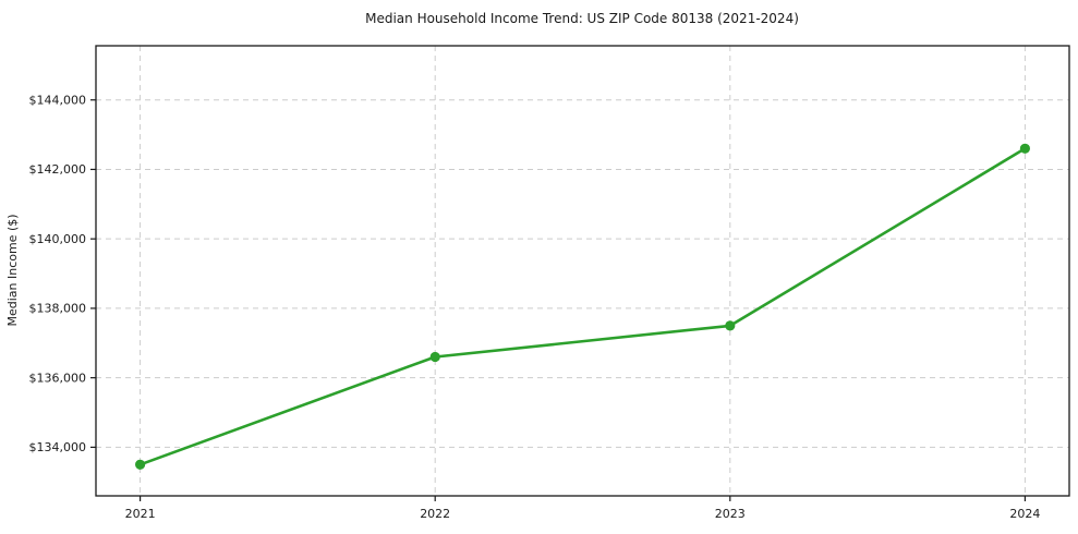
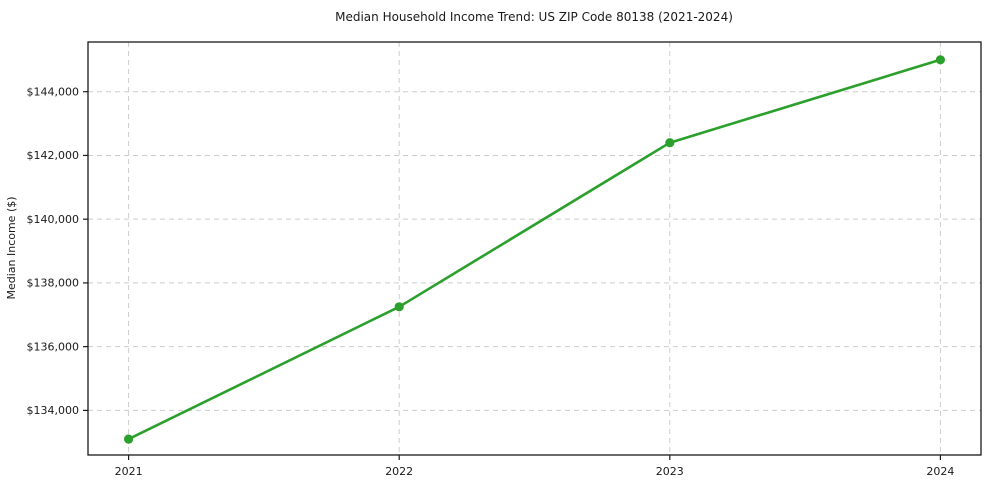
2021: $133500 -> $133100
2022: $136600 -> $137200
2023: $137500 -> $142400
2024: $142600 -> $145000
